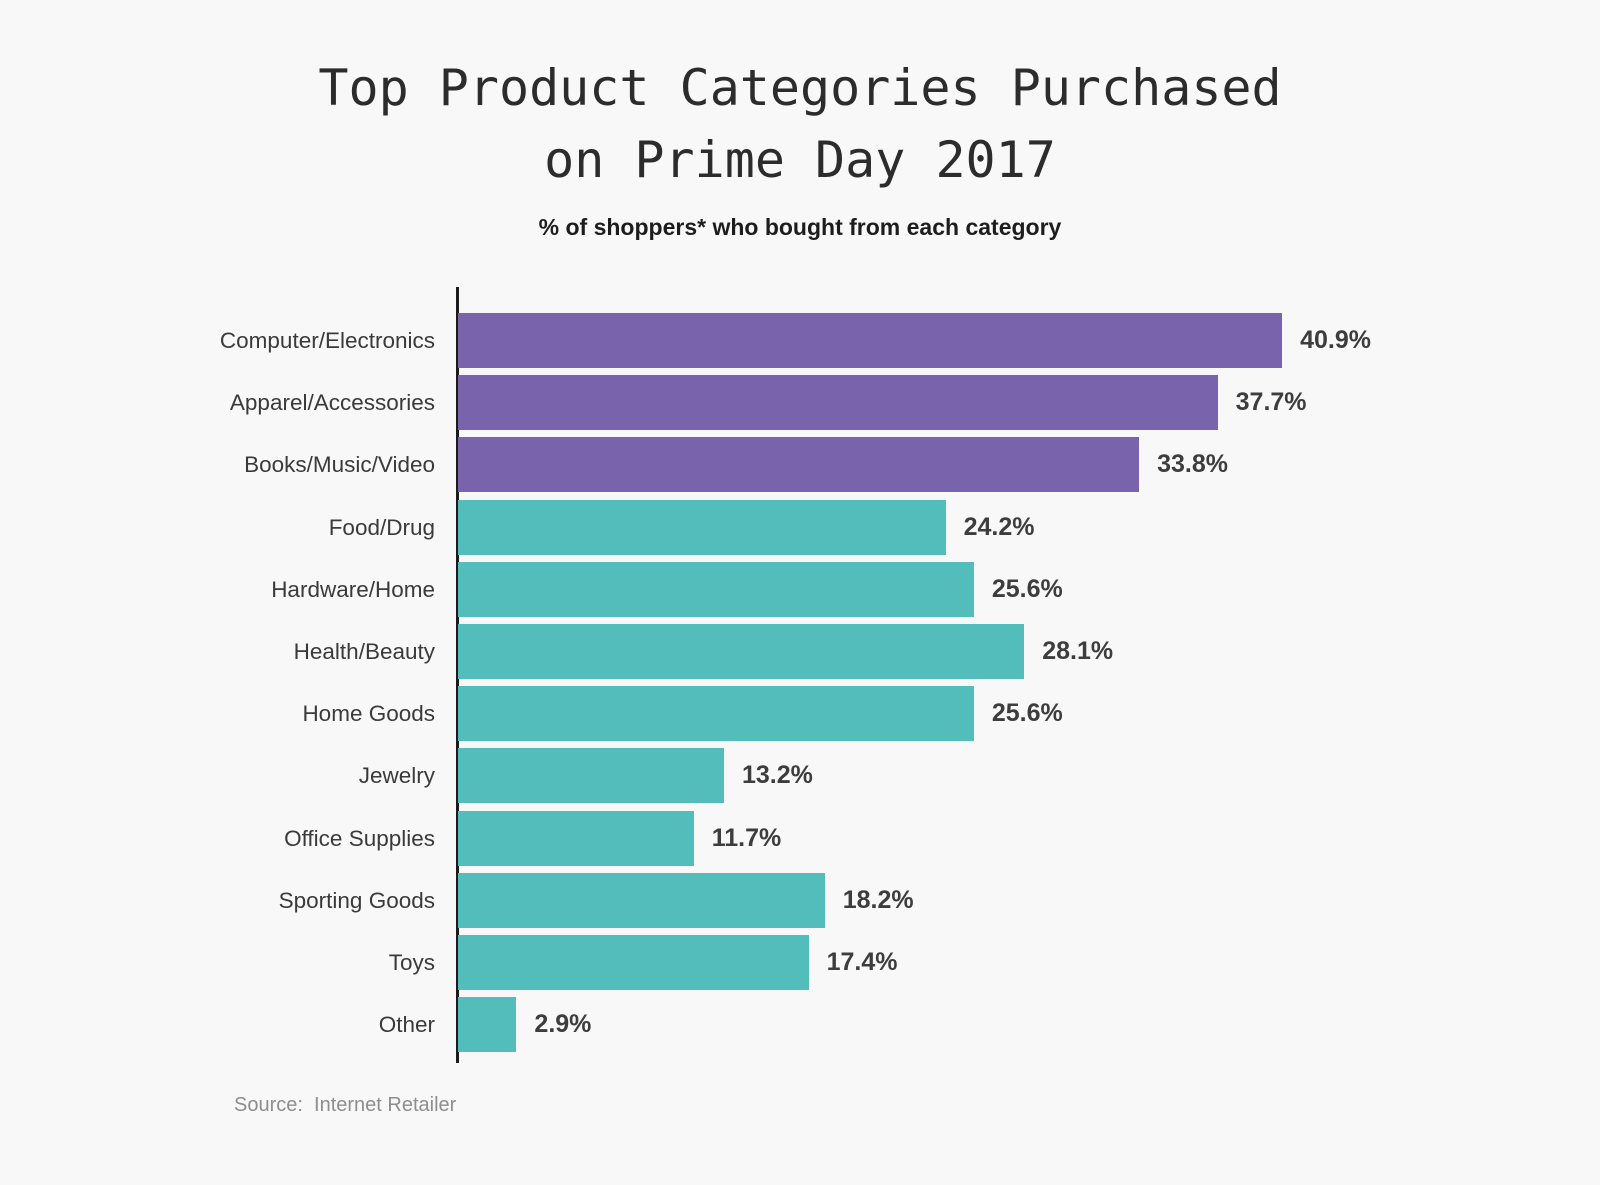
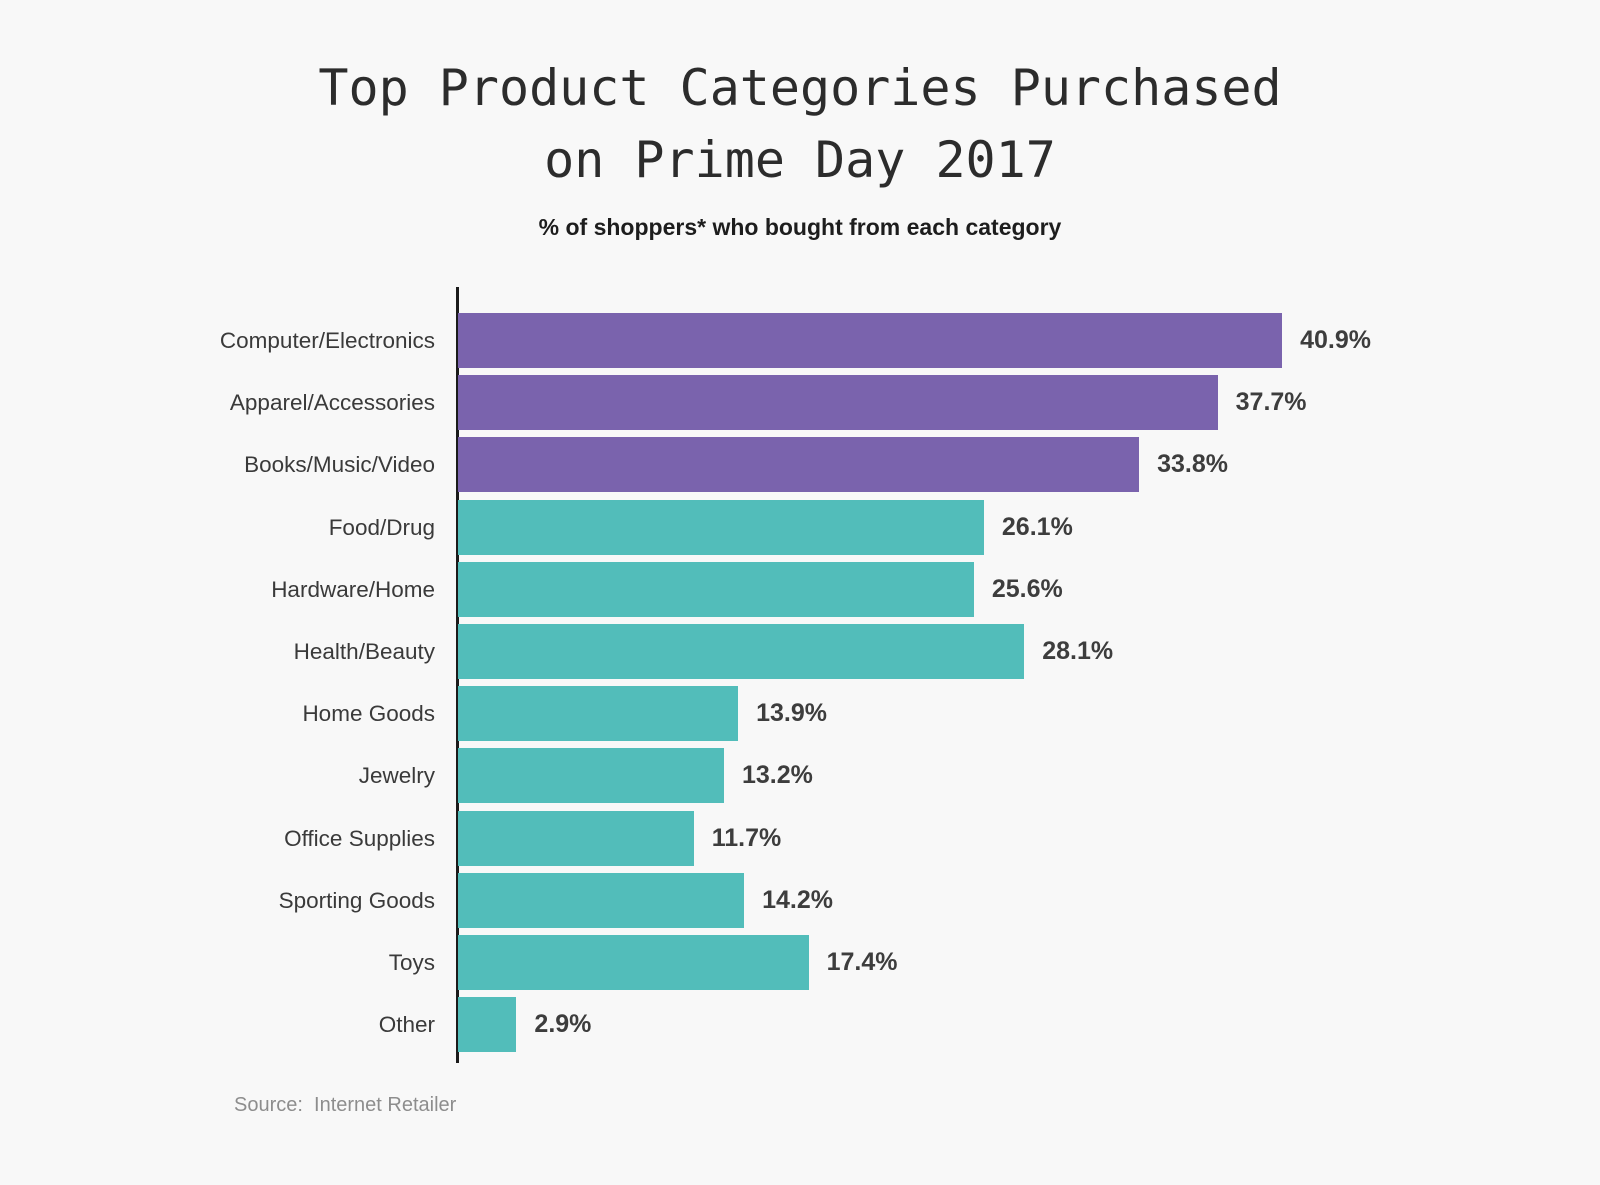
Food/Drug: 24.2% -> 26.1%
Home Goods: 25.6% -> 13.9%
Sporting Goods: 18.2% -> 14.2%
